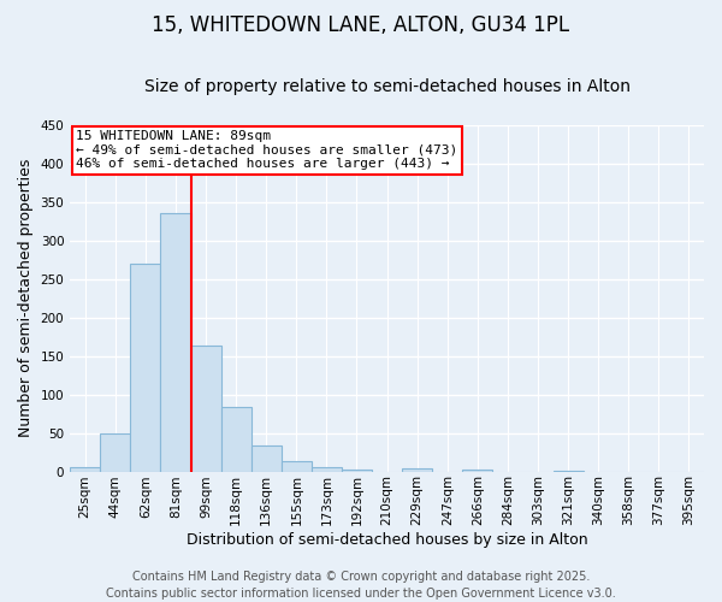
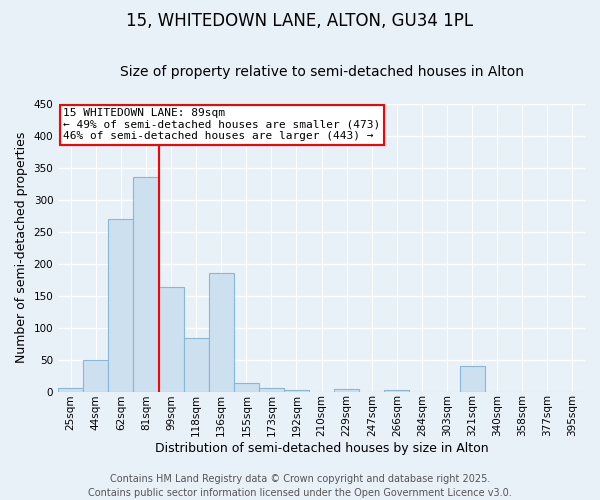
136sqm: 33 -> 186
321sqm: 1 -> 40
